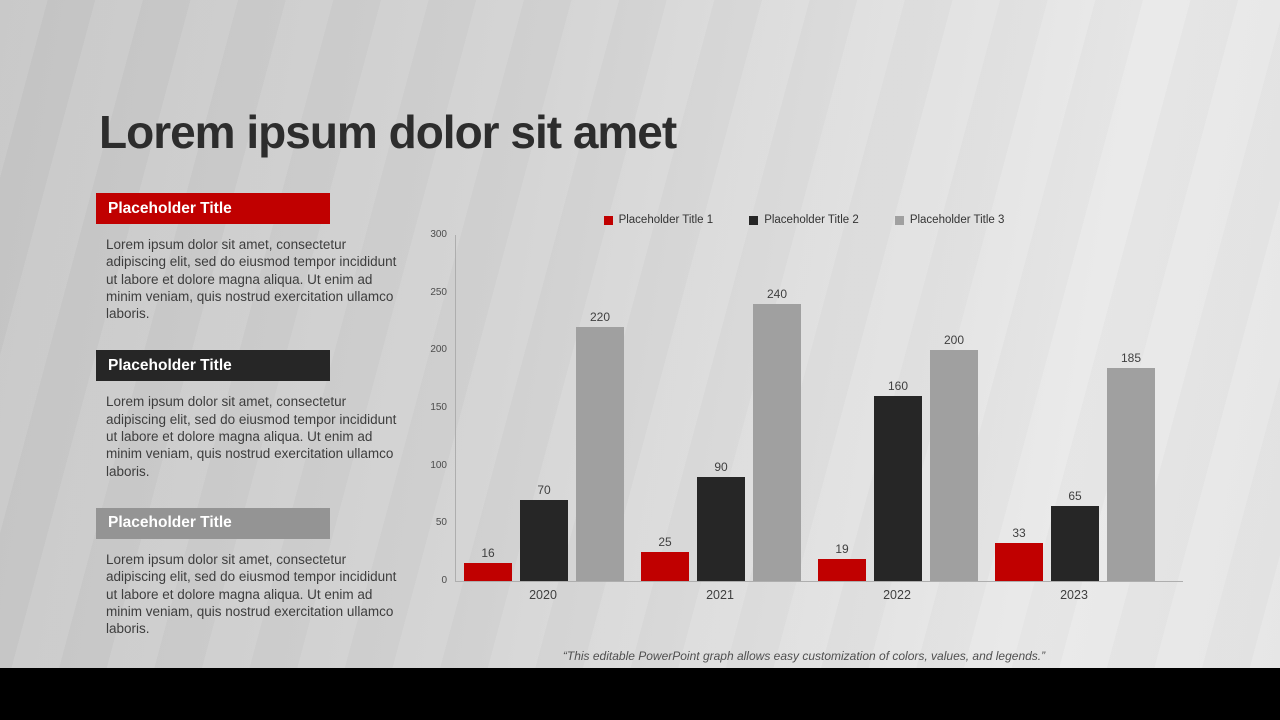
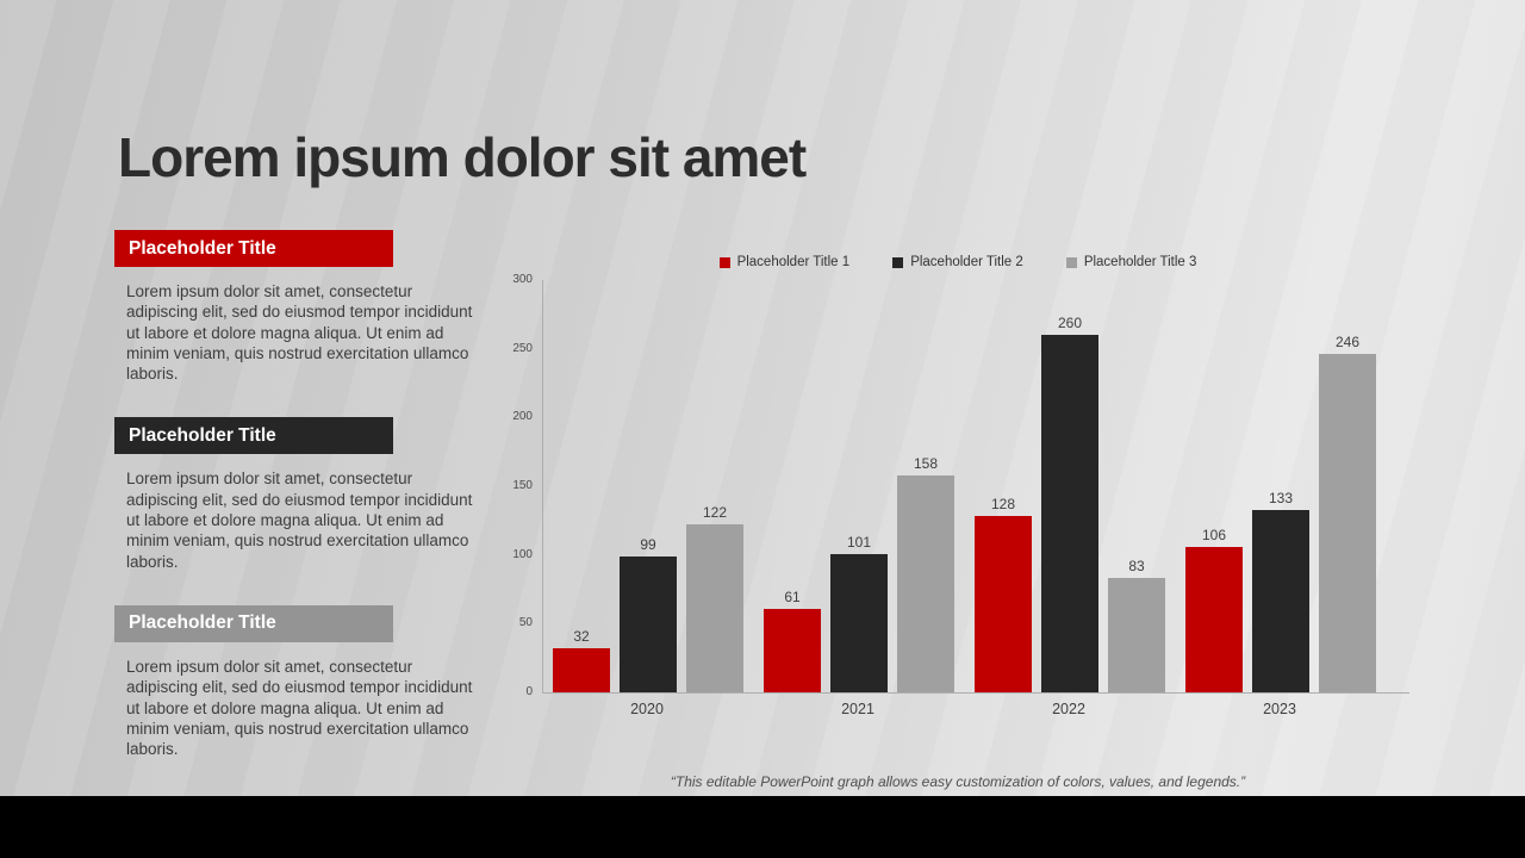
Placeholder Title 1/2020: 16 -> 32
Placeholder Title 2/2020: 70 -> 99
Placeholder Title 3/2020: 220 -> 122
Placeholder Title 1/2021: 25 -> 61
Placeholder Title 2/2021: 90 -> 101
Placeholder Title 3/2021: 240 -> 158
Placeholder Title 1/2022: 19 -> 128
Placeholder Title 2/2022: 160 -> 260
Placeholder Title 3/2022: 200 -> 83
Placeholder Title 1/2023: 33 -> 106
Placeholder Title 2/2023: 65 -> 133
Placeholder Title 3/2023: 185 -> 246
